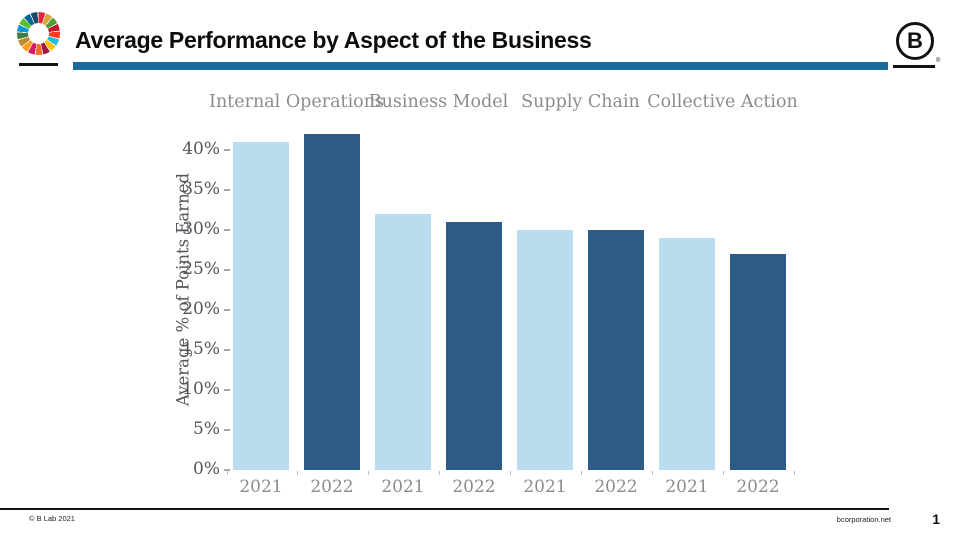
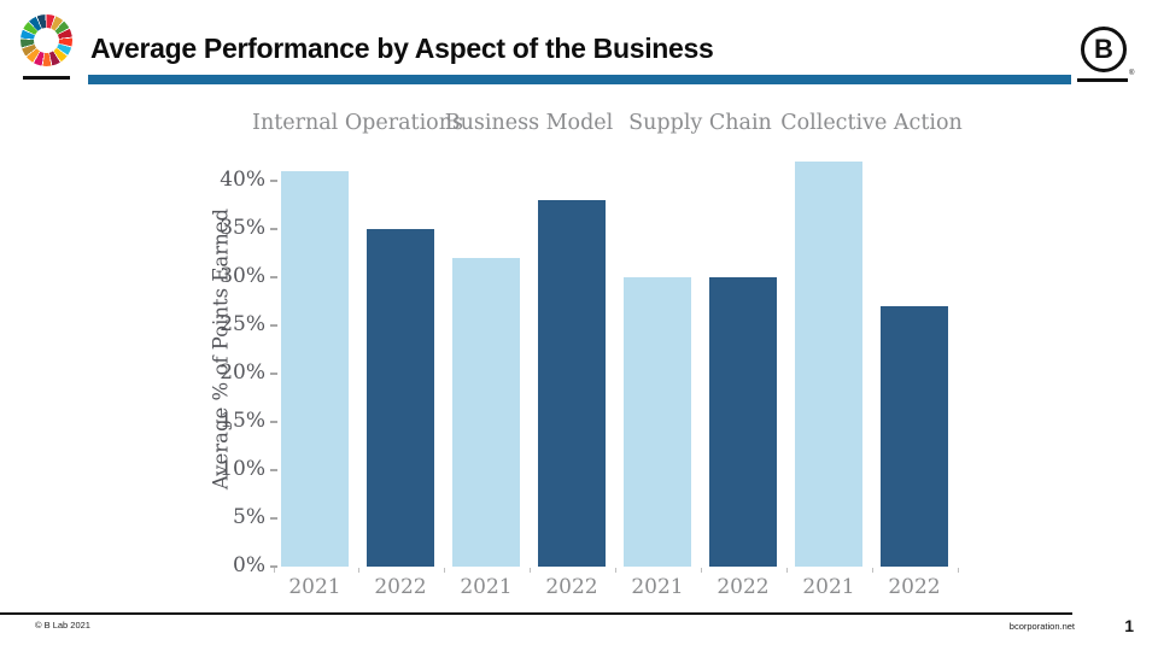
2022/Internal Operations: 42% -> 35%
2022/Business Model: 31% -> 38%
2021/Collective Action: 29% -> 42%
